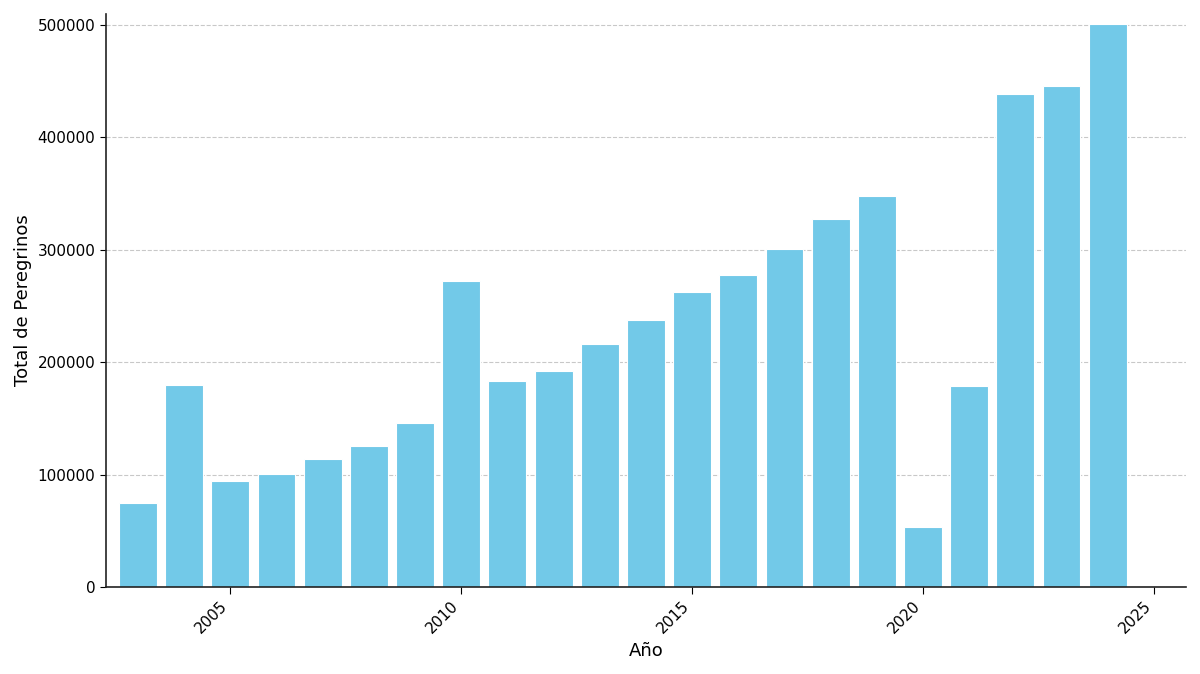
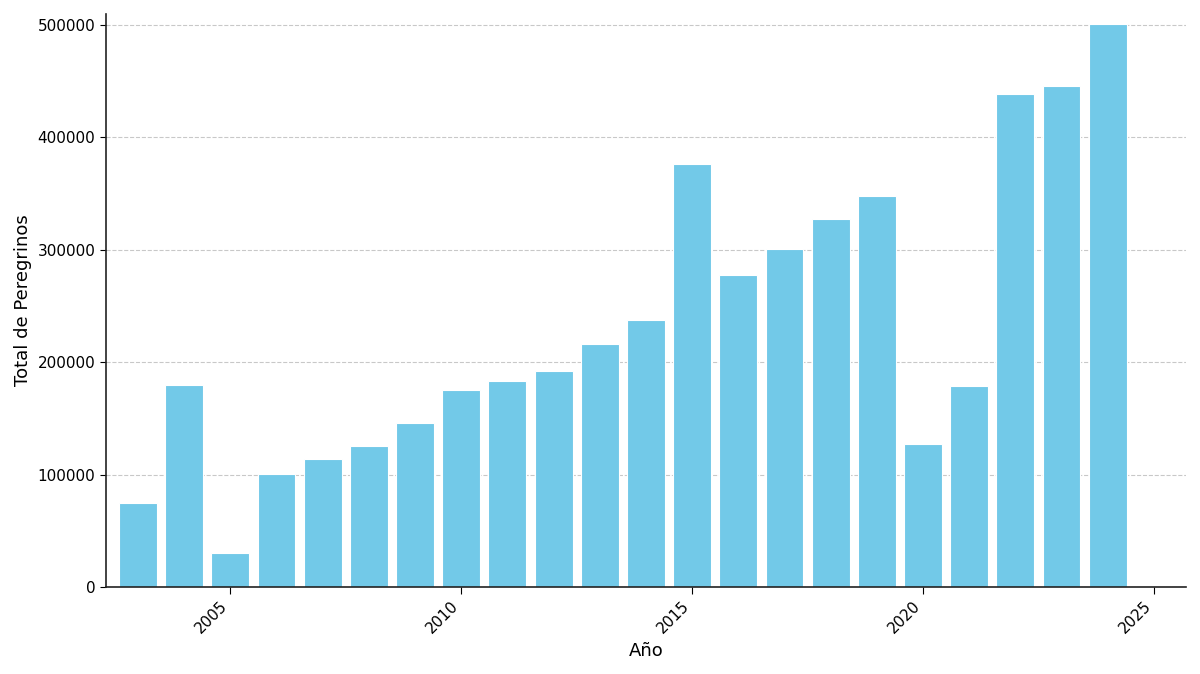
2005: 94000 -> 30000
2010: 272000 -> 175000
2015: 262000 -> 376000
2020: 53000 -> 127000
